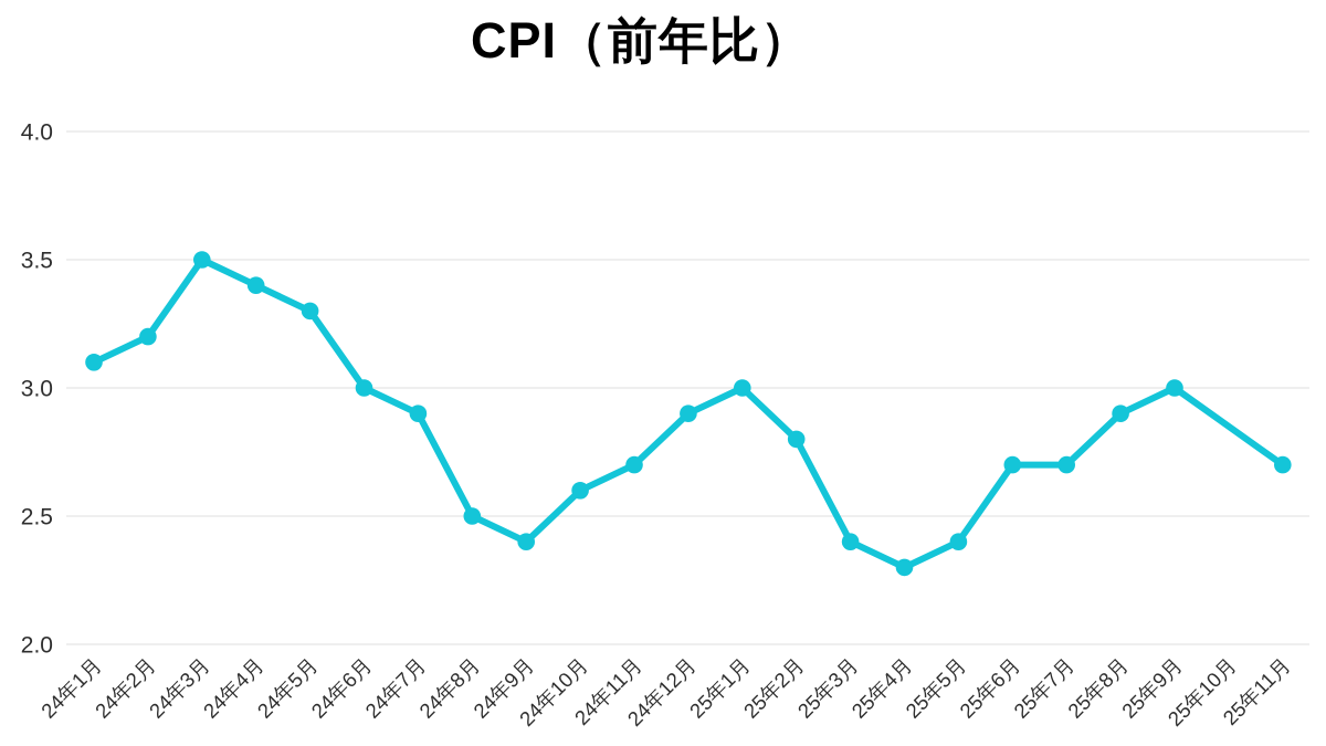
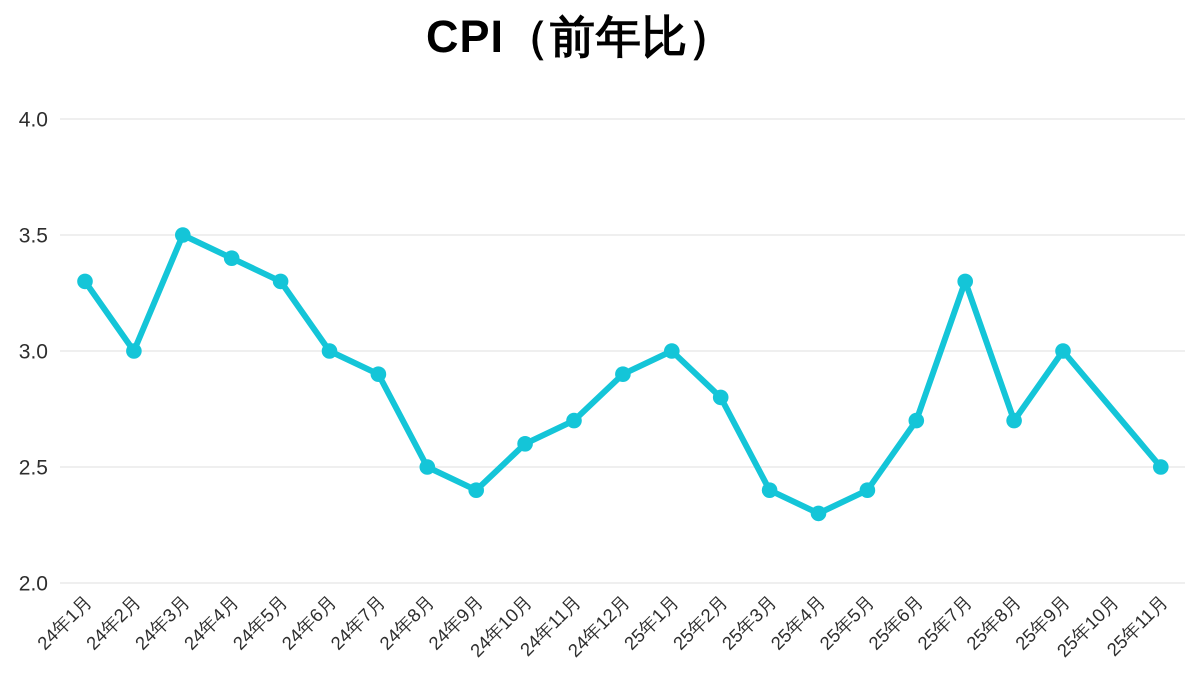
24年1月: 3.1 -> 3.3
24年2月: 3.2 -> 3.0
25年7月: 2.7 -> 3.3
25年8月: 2.9 -> 2.7
25年11月: 2.7 -> 2.5
